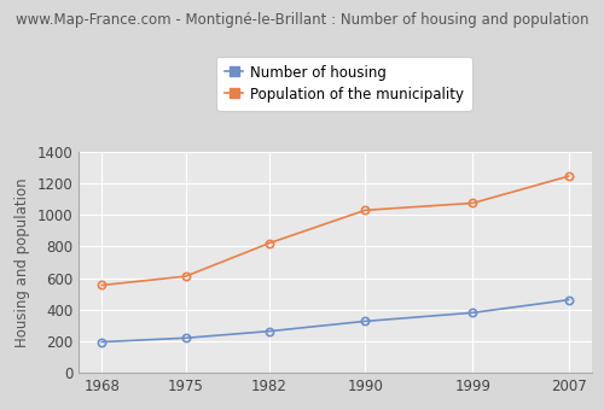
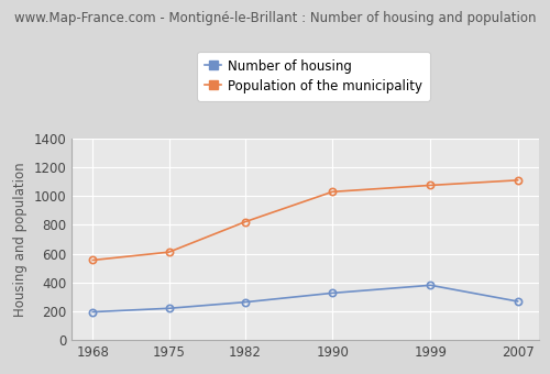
Number of housing/2007: 460 -> 270
Population of the municipality/2007: 1240 -> 1110
